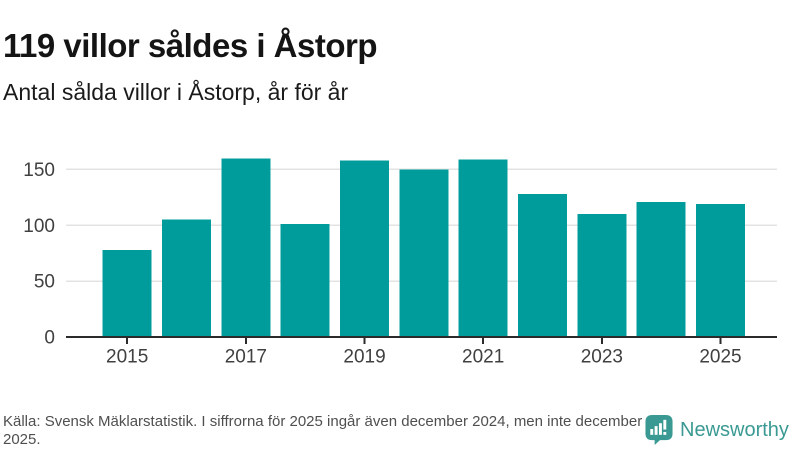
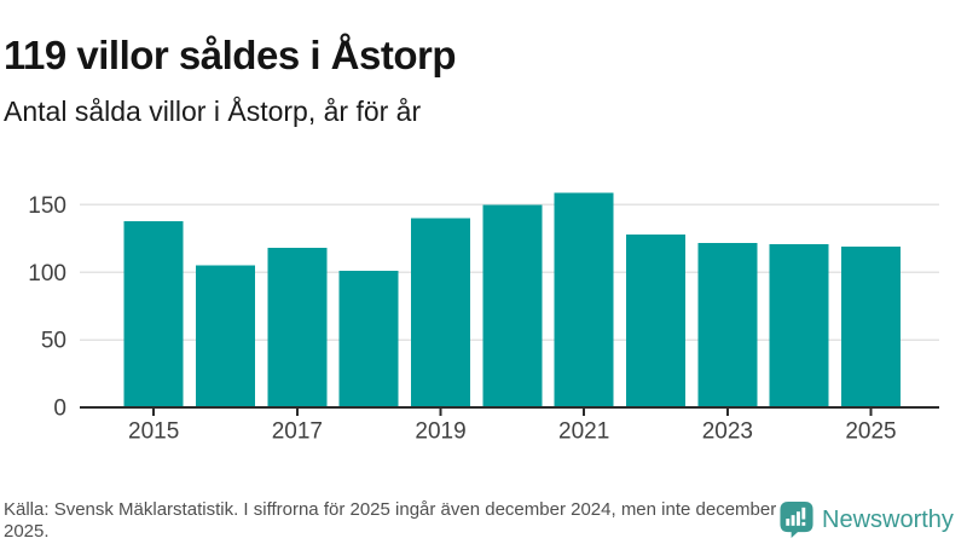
2015: 78 -> 138
2017: 160 -> 118
2019: 158 -> 140
2023: 110 -> 122
